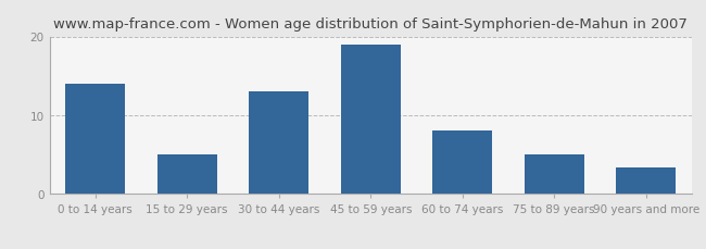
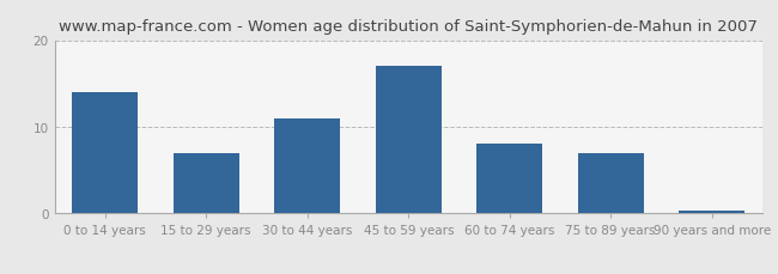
15 to 29 years: 5.0 -> 7.0
30 to 44 years: 13.0 -> 11.0
45 to 59 years: 19.0 -> 17.0
75 to 89 years: 5.0 -> 7.0
90 years and more: 3.4 -> 0.3
